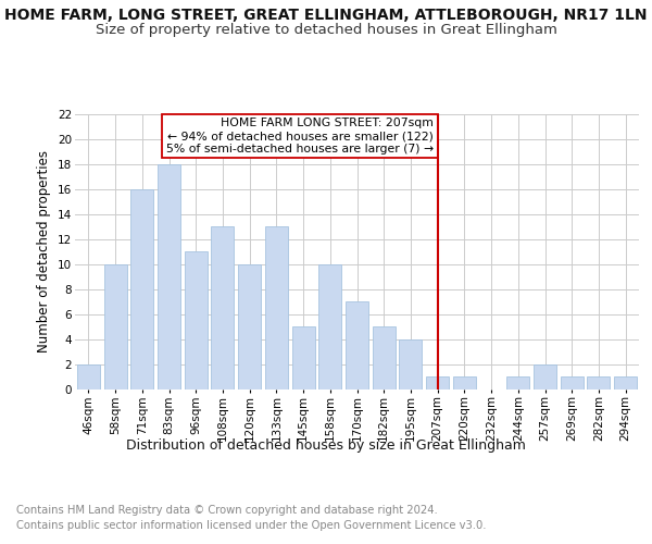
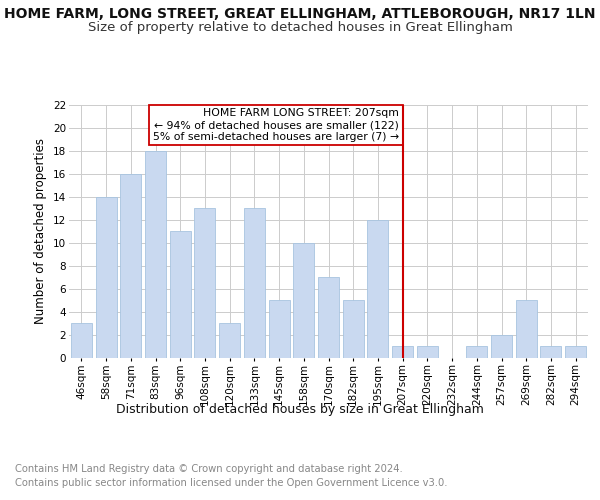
46sqm: 2 -> 3
58sqm: 10 -> 14
120sqm: 10 -> 3
195sqm: 4 -> 12
269sqm: 1 -> 5
